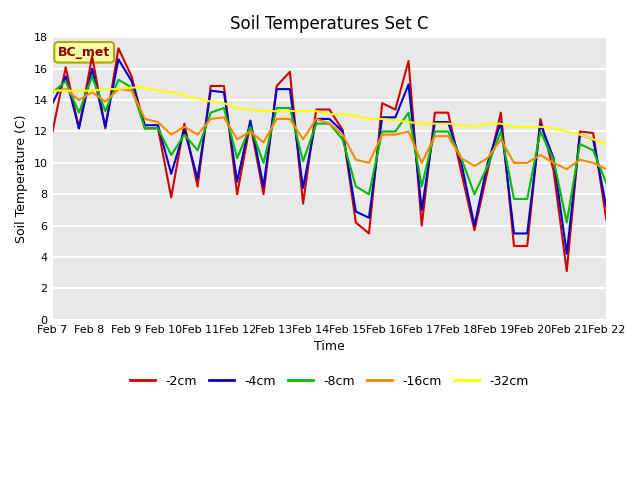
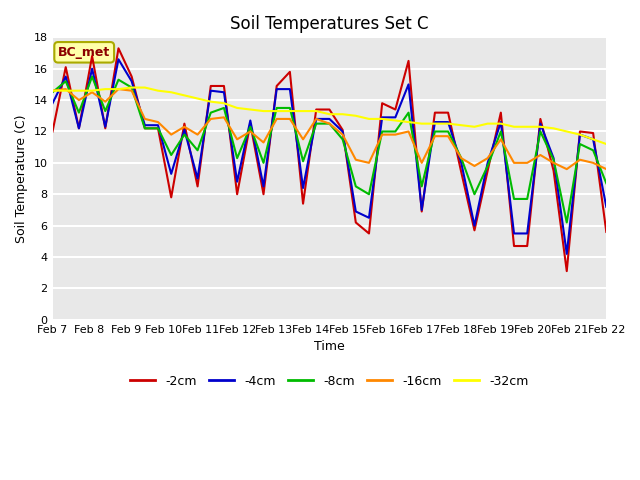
-2cm/Feb 17: 6.0 -> 6.9
-2cm/Feb 22: 6.4 -> 5.6
